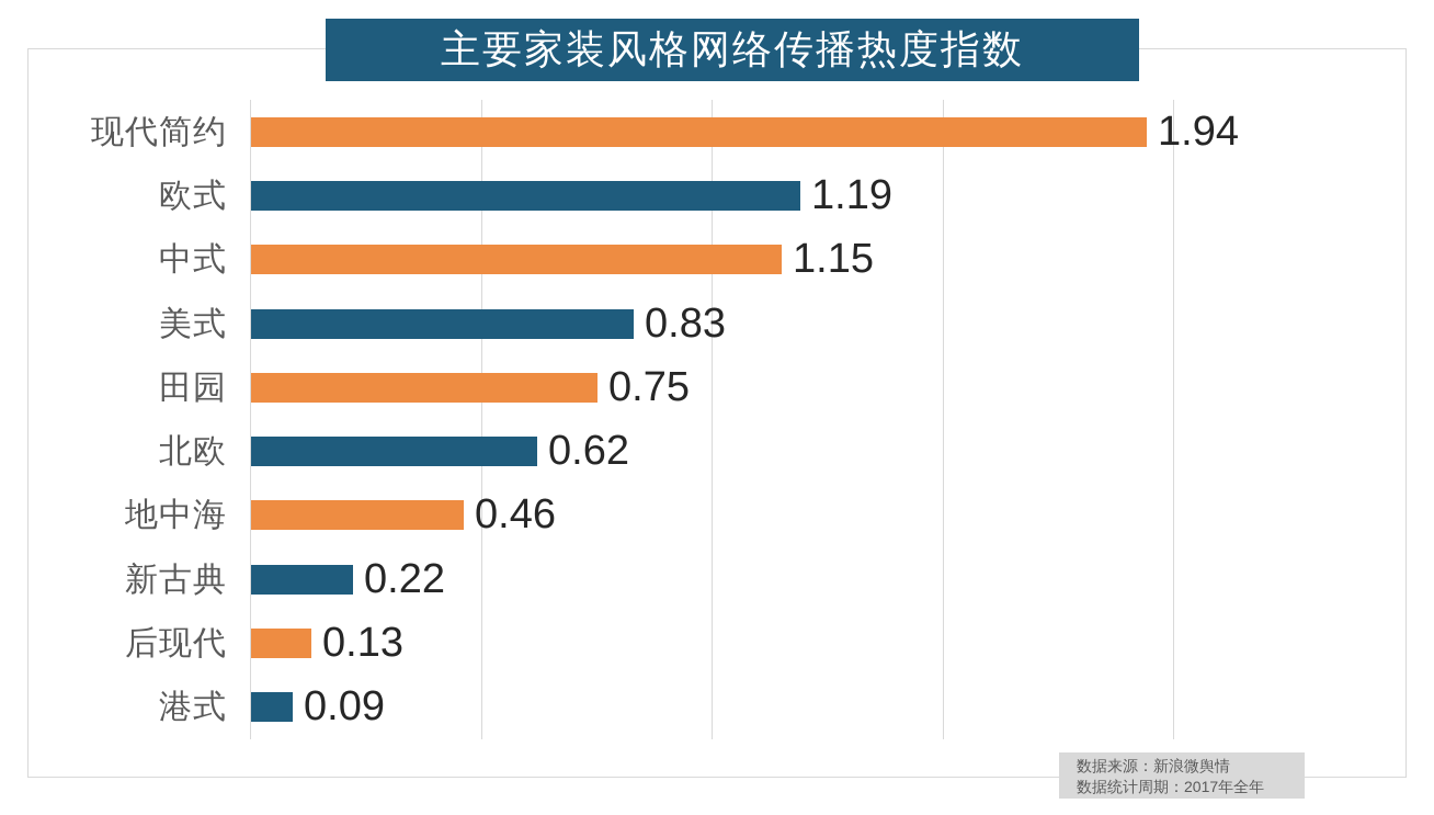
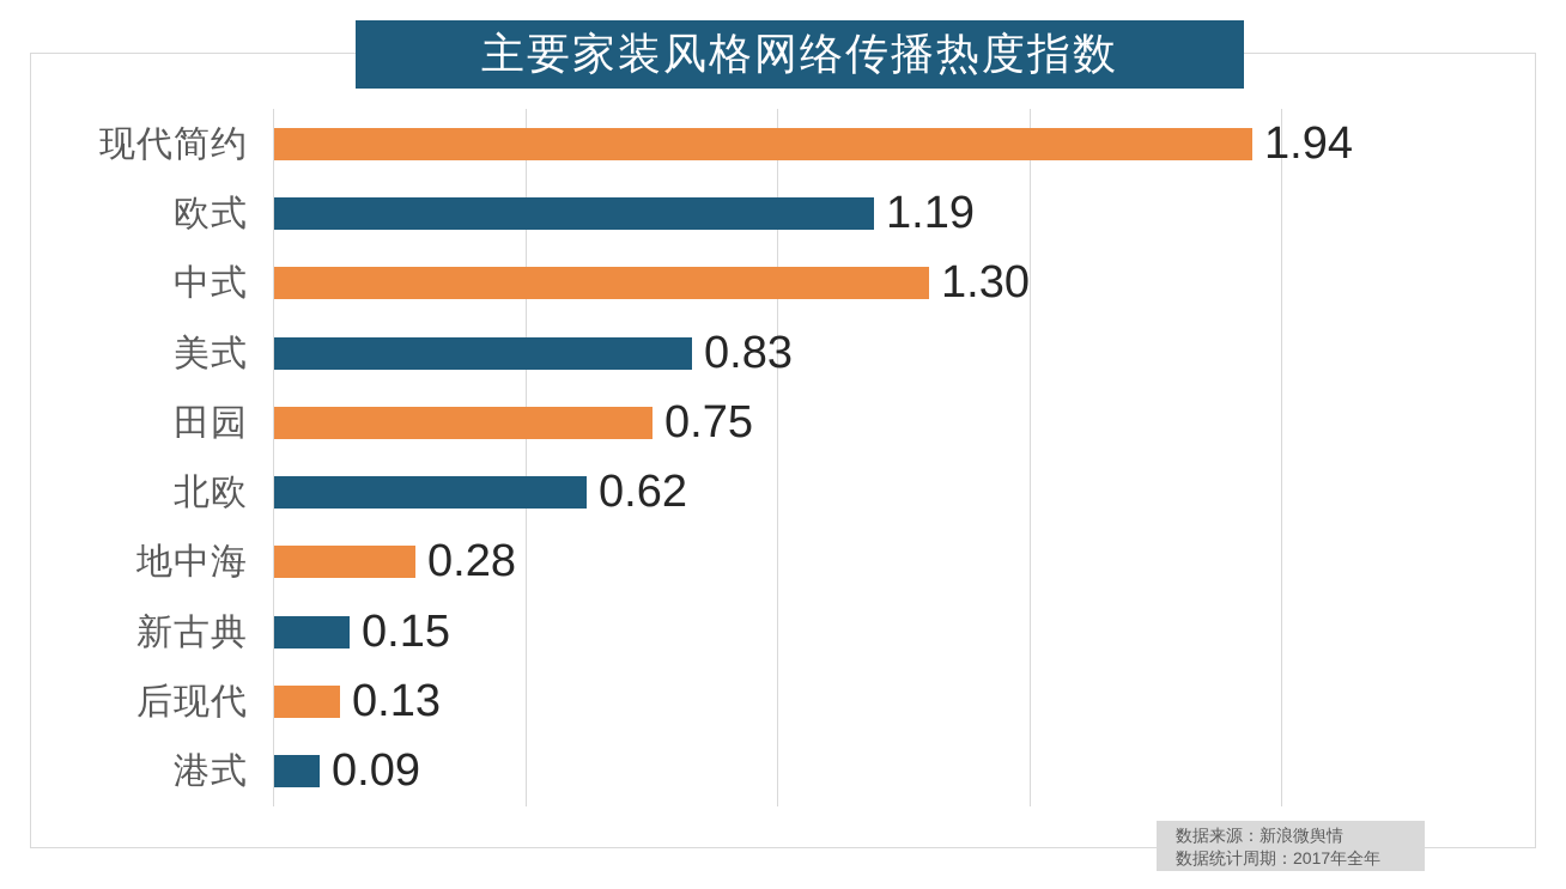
中式: 1.15 -> 1.30
地中海: 0.46 -> 0.28
新古典: 0.22 -> 0.15
